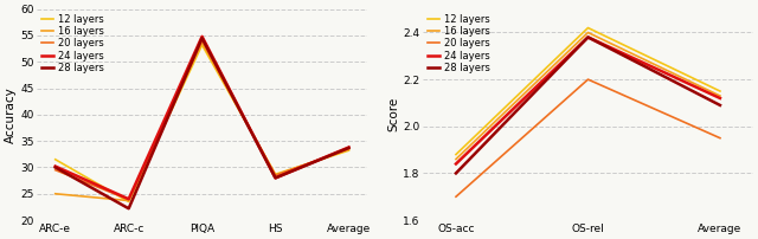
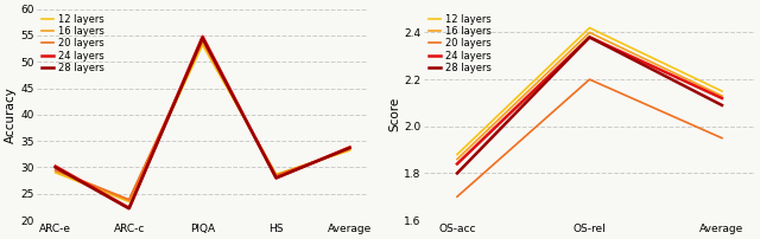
12 layers/ARC-e: 31.5 -> 29.0
16 layers/ARC-e: 25.0 -> 29.3
24 layers/ARC-c: 24.0 -> 22.3
